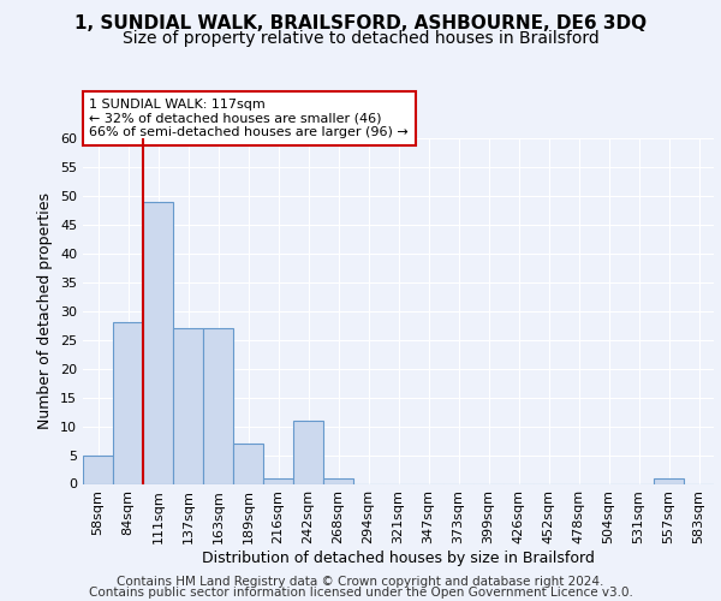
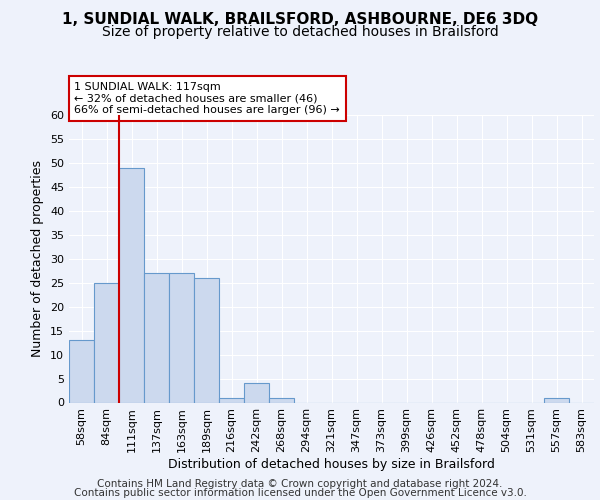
58sqm: 5 -> 13
84sqm: 28 -> 25
189sqm: 7 -> 26
242sqm: 11 -> 4
